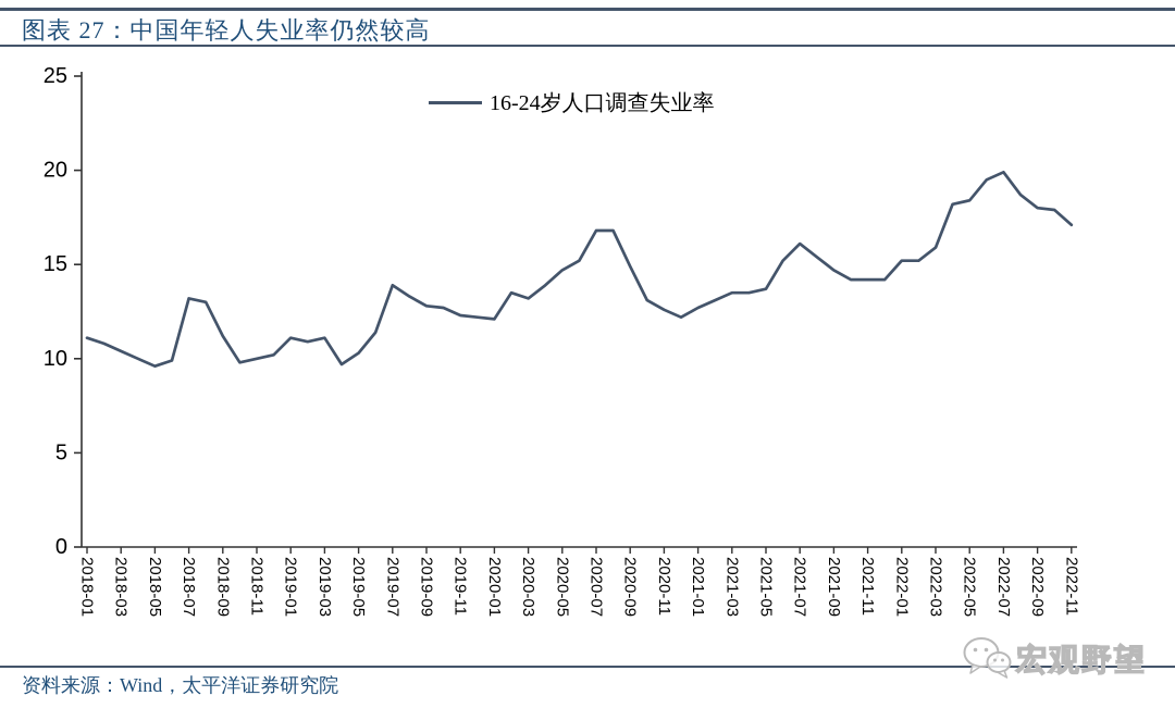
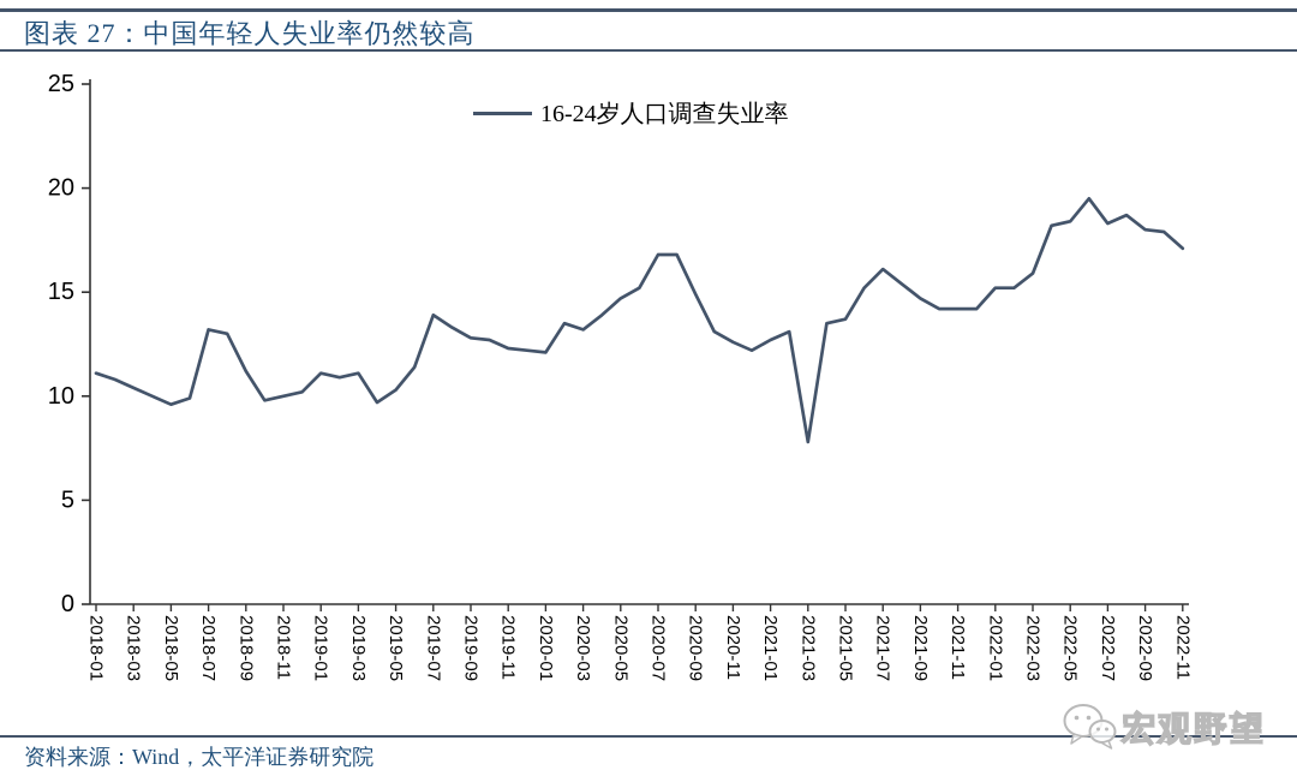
2021-03: 13.5 -> 7.8
2022-07: 19.9 -> 18.3
